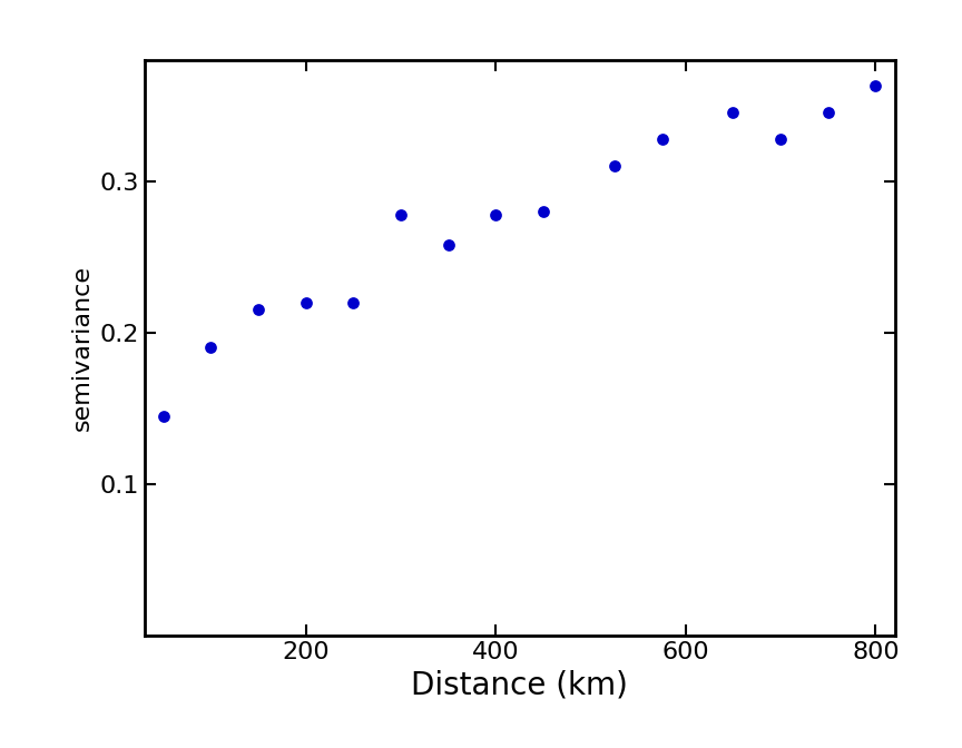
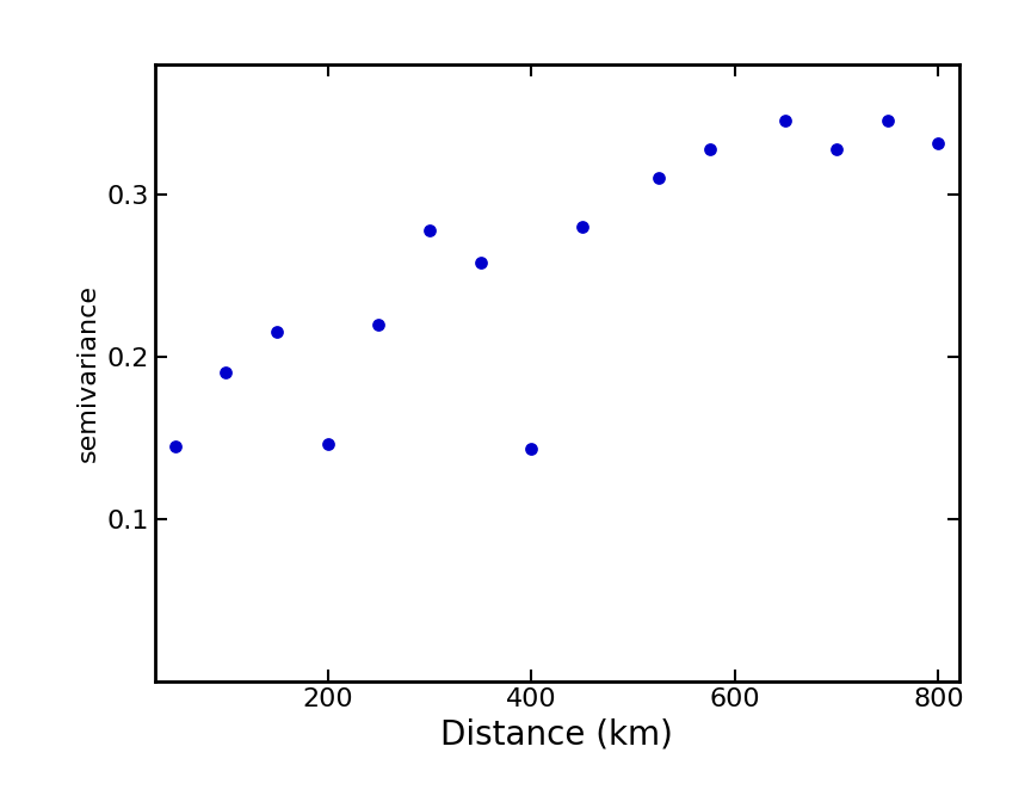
200: 0.220 -> 0.146
400: 0.278 -> 0.143
800: 0.363 -> 0.331
